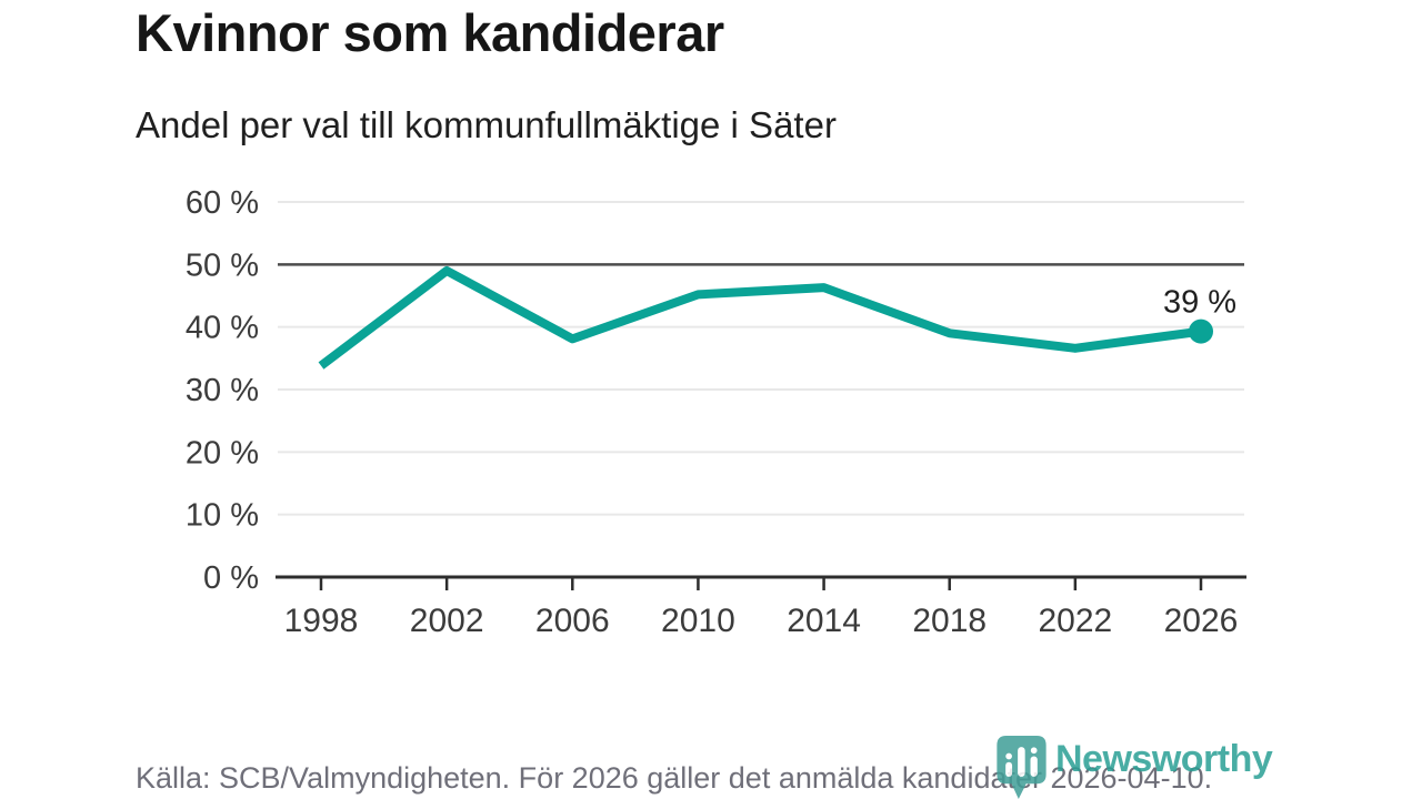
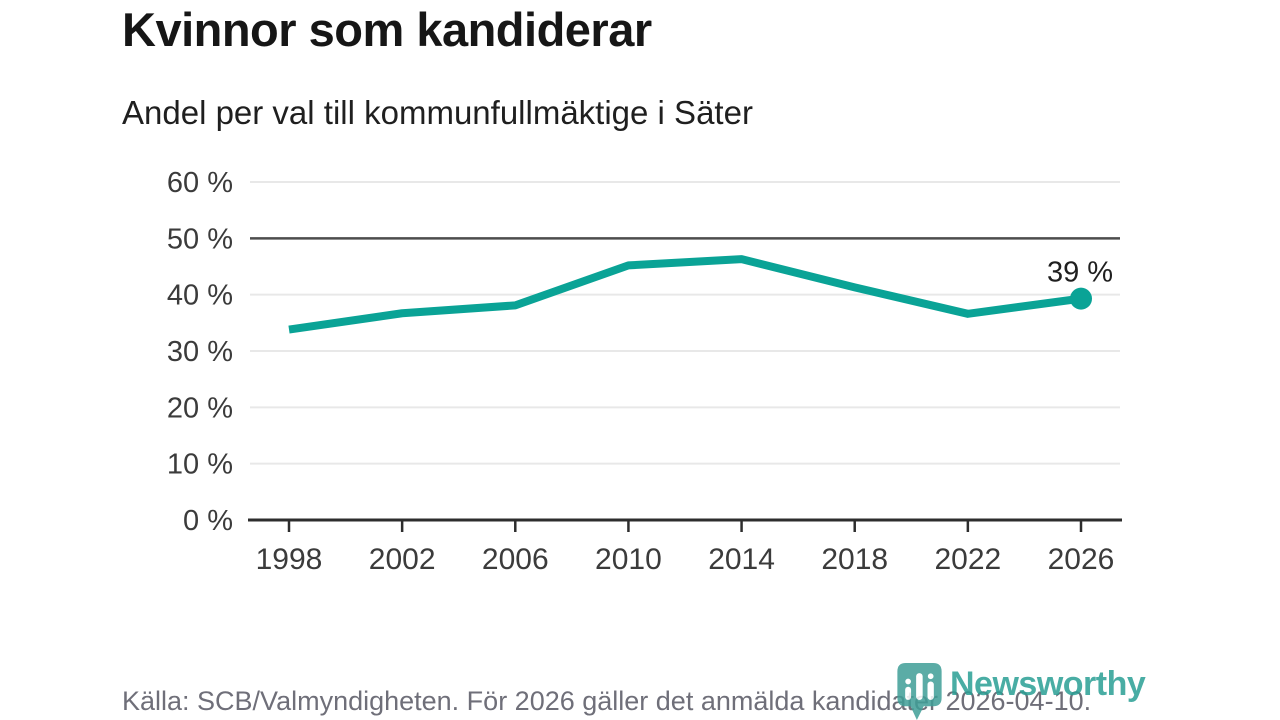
2002: 49% -> 37%
2018: 39% -> 41%
